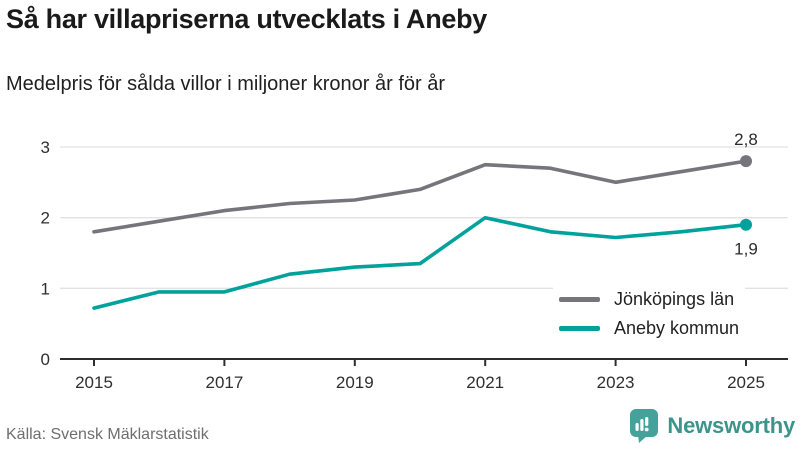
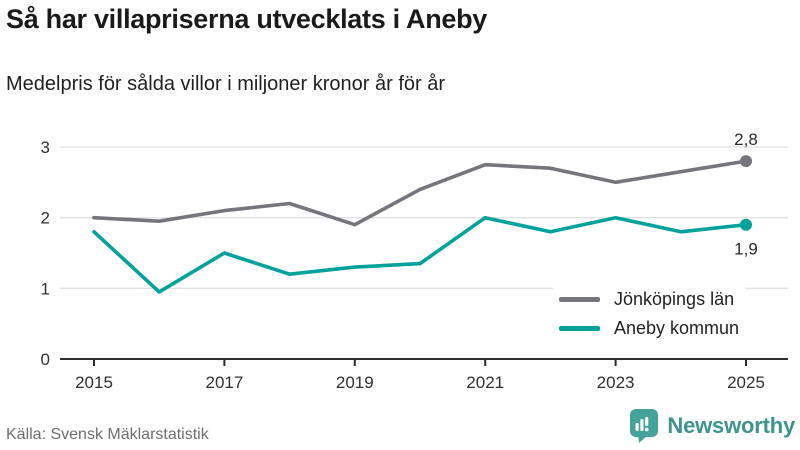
Jönköpings län/2015: 1.8 -> 2.0
Aneby kommun/2015: 0.7 -> 1.8
Aneby kommun/2017: 0.9 -> 1.5
Jönköpings län/2019: 2.2 -> 1.9
Aneby kommun/2023: 1.7 -> 2.0
